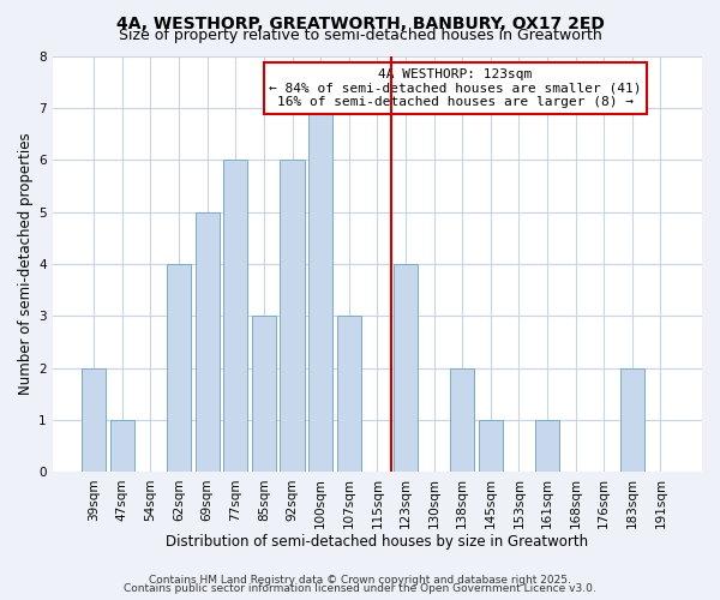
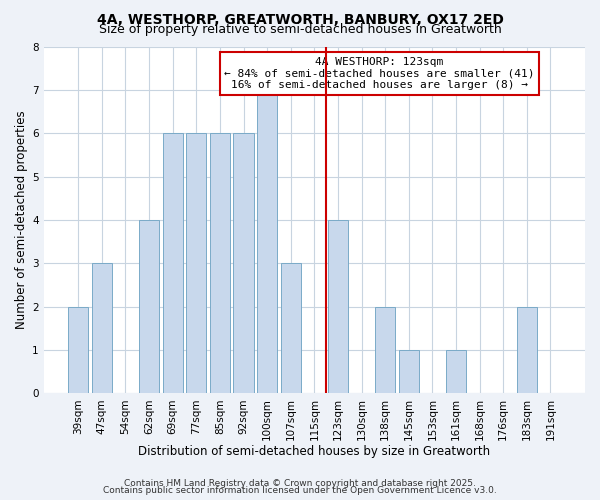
47sqm: 1 -> 3
69sqm: 5 -> 6
85sqm: 3 -> 6
